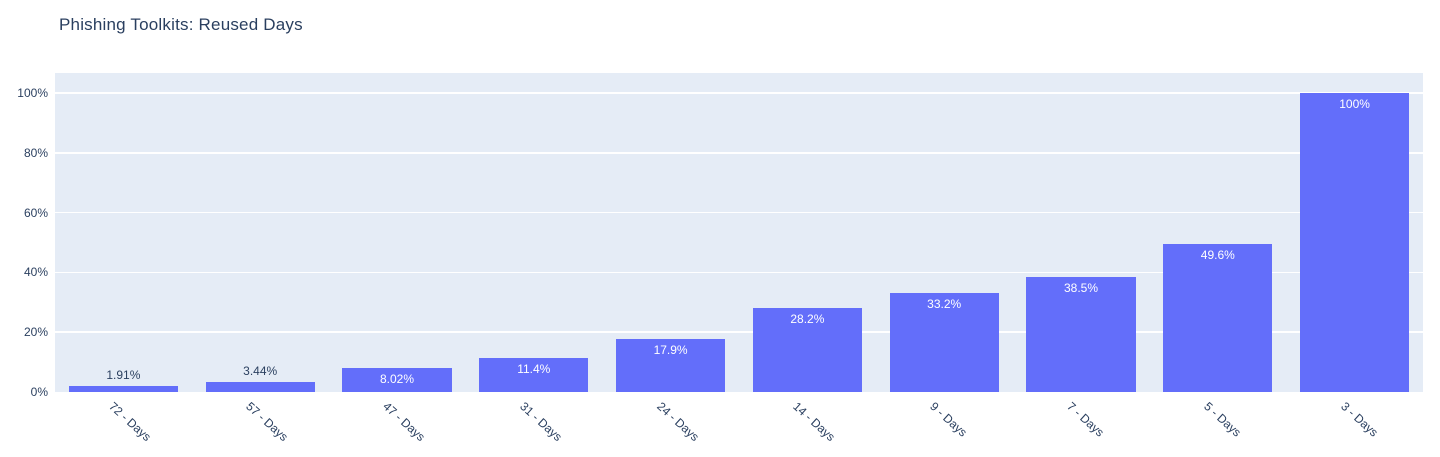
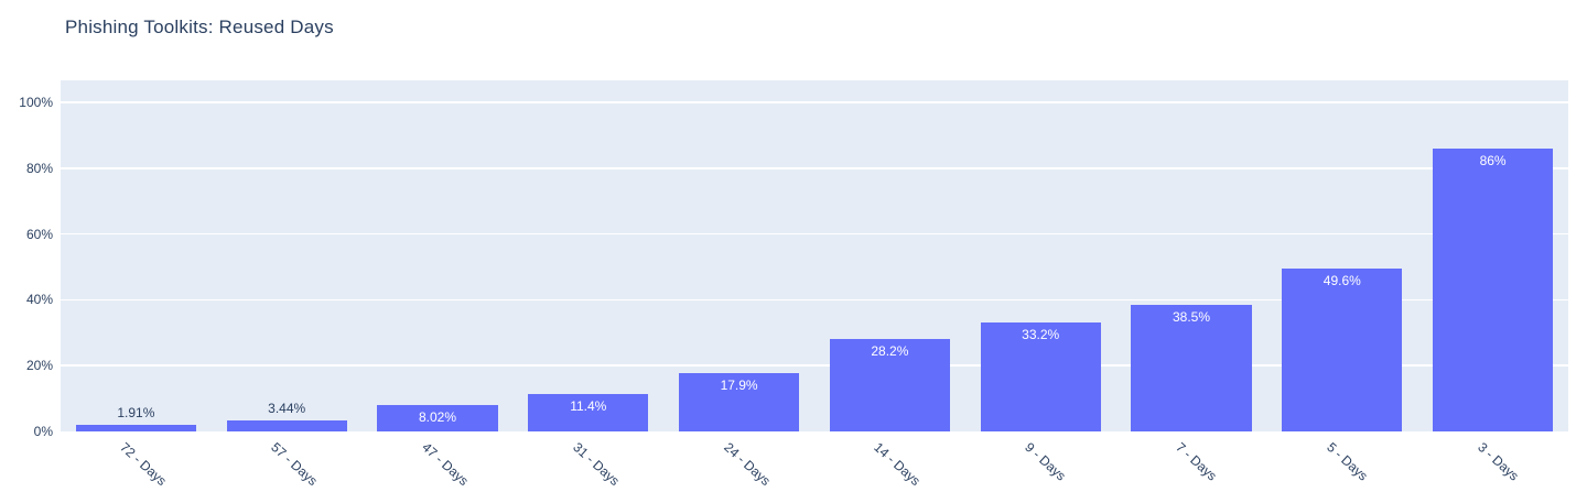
3 - Days: 100% -> 86%
